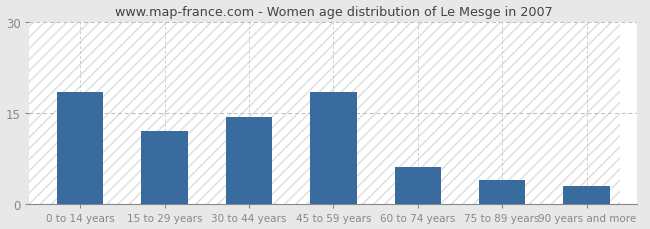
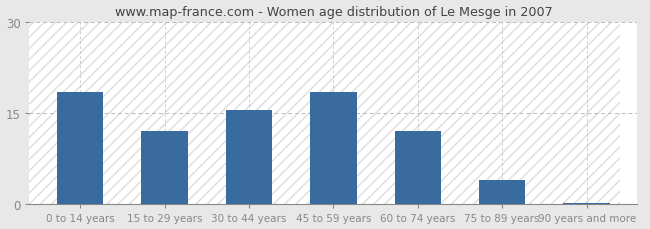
30 to 44 years: 14.4 -> 15.5
60 to 74 years: 6.2 -> 12.0
90 years and more: 3.0 -> 0.3
